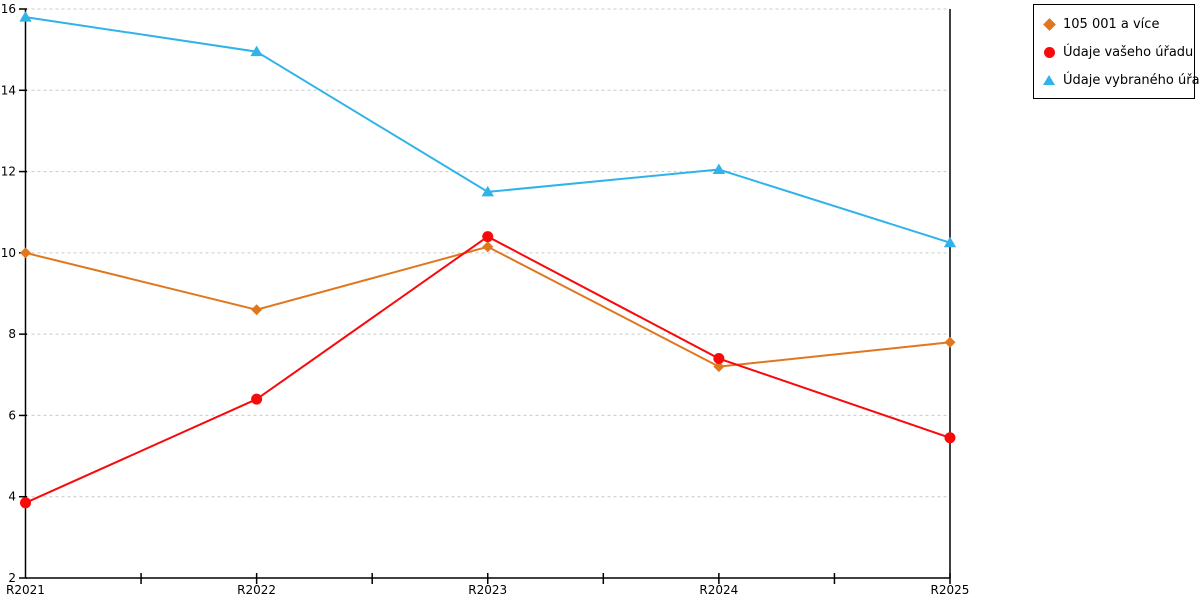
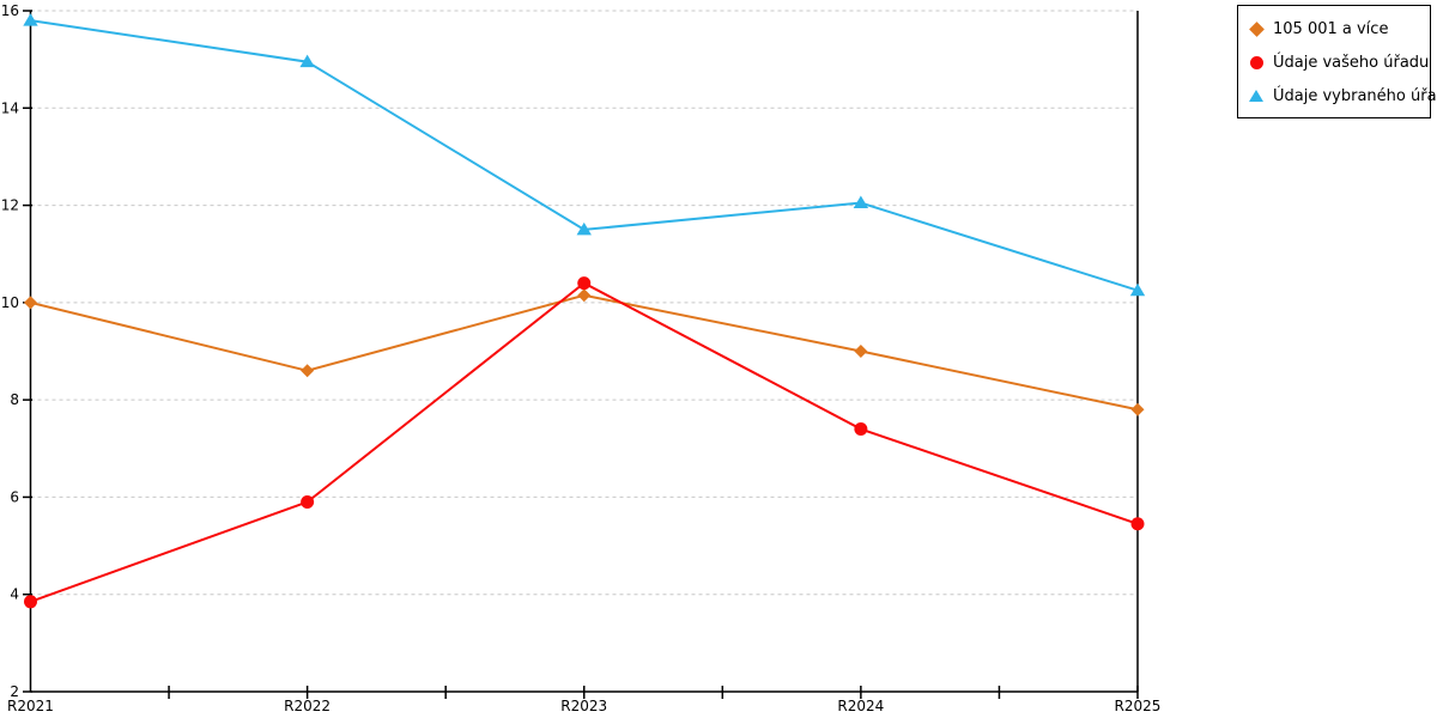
Údaje vašeho úřadu/R2022: 6.4 -> 5.9
105 001 a více/R2024: 7.2 -> 9.0
